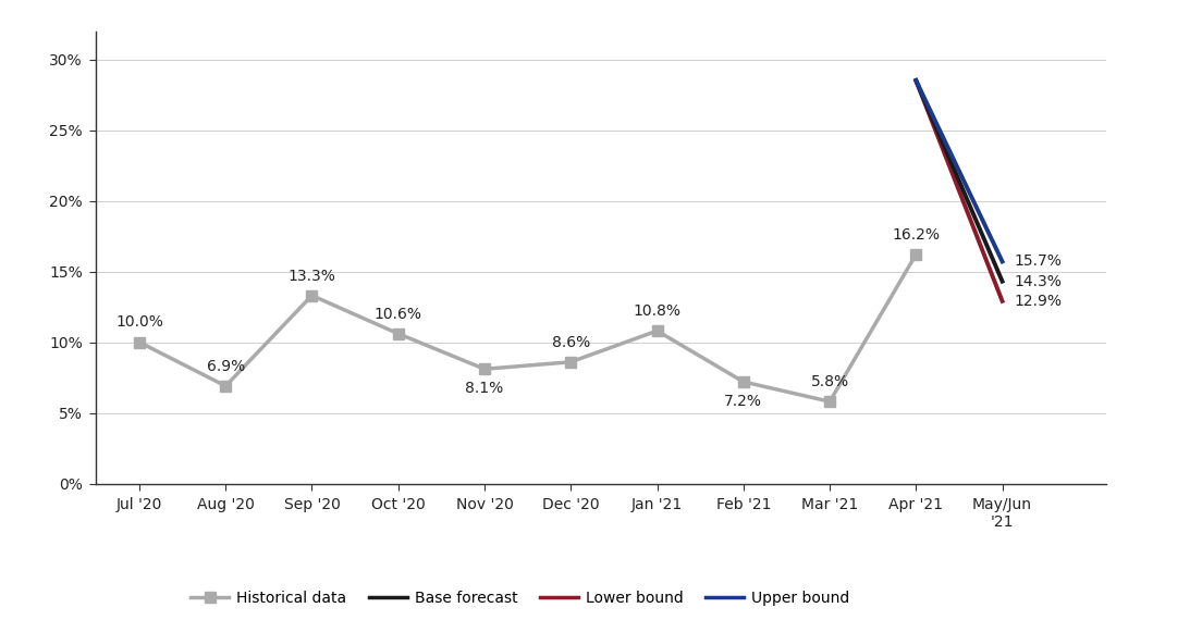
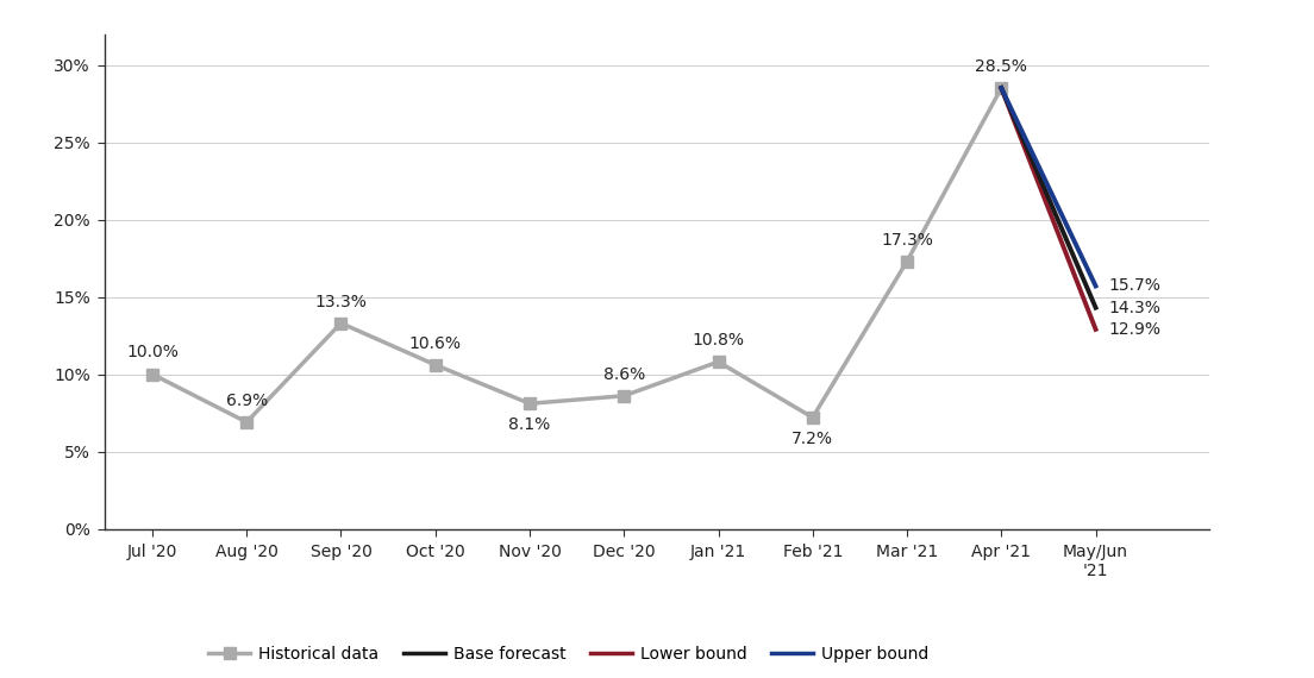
Mar '21: 5.8% -> 17.3%
Apr '21: 16.2% -> 28.5%
